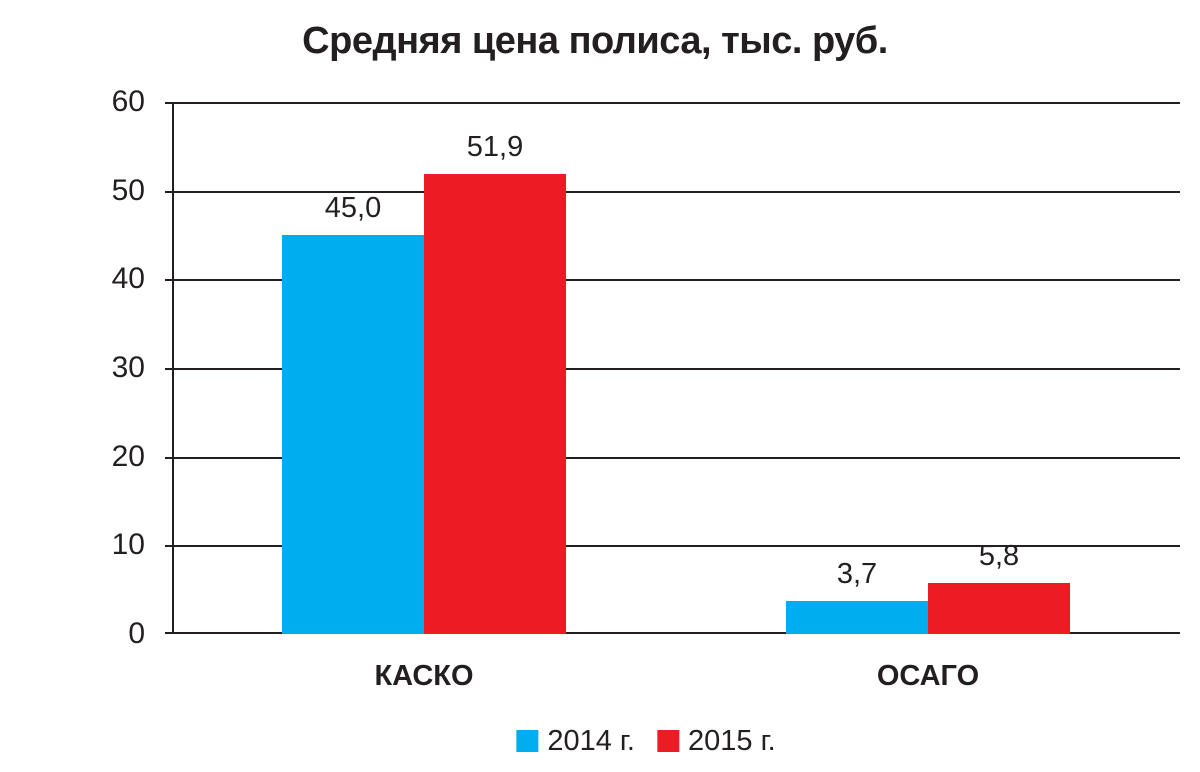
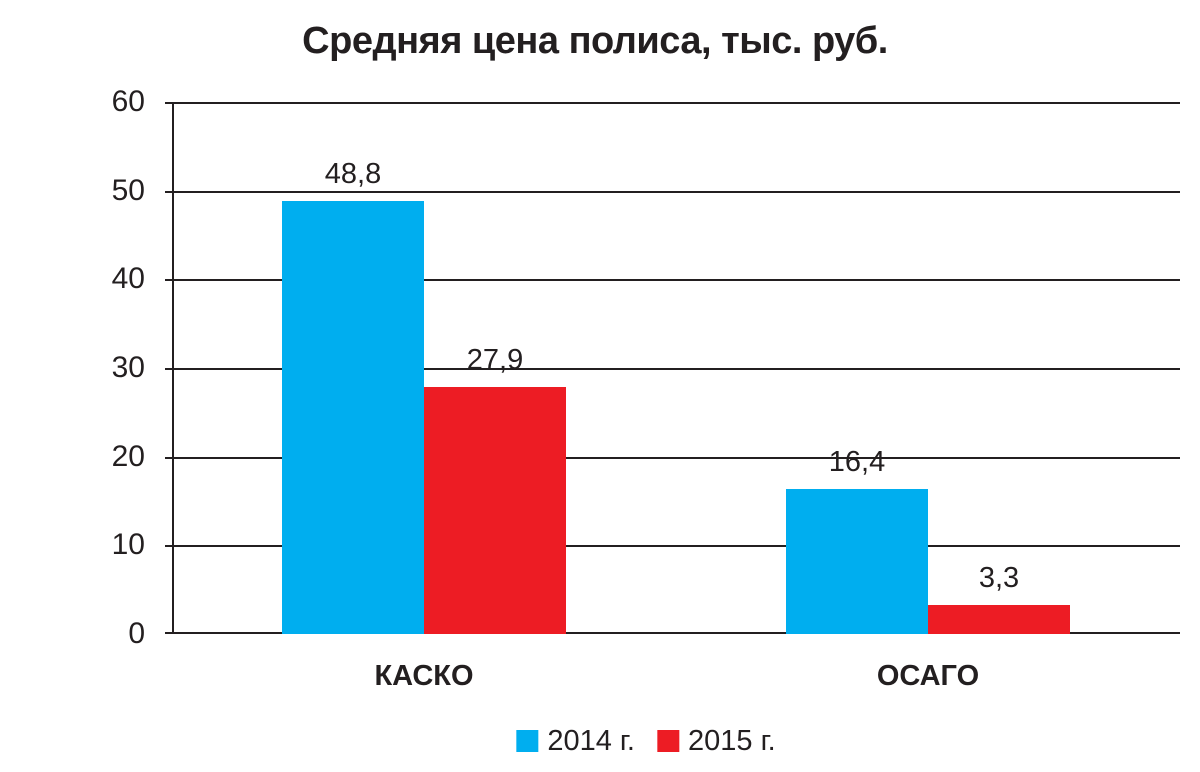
2014 г./КАСКО: 45,0 -> 48,8
2015 г./КАСКО: 51,9 -> 27,9
2014 г./ОСАГО: 3,7 -> 16,4
2015 г./ОСАГО: 5,8 -> 3,3
